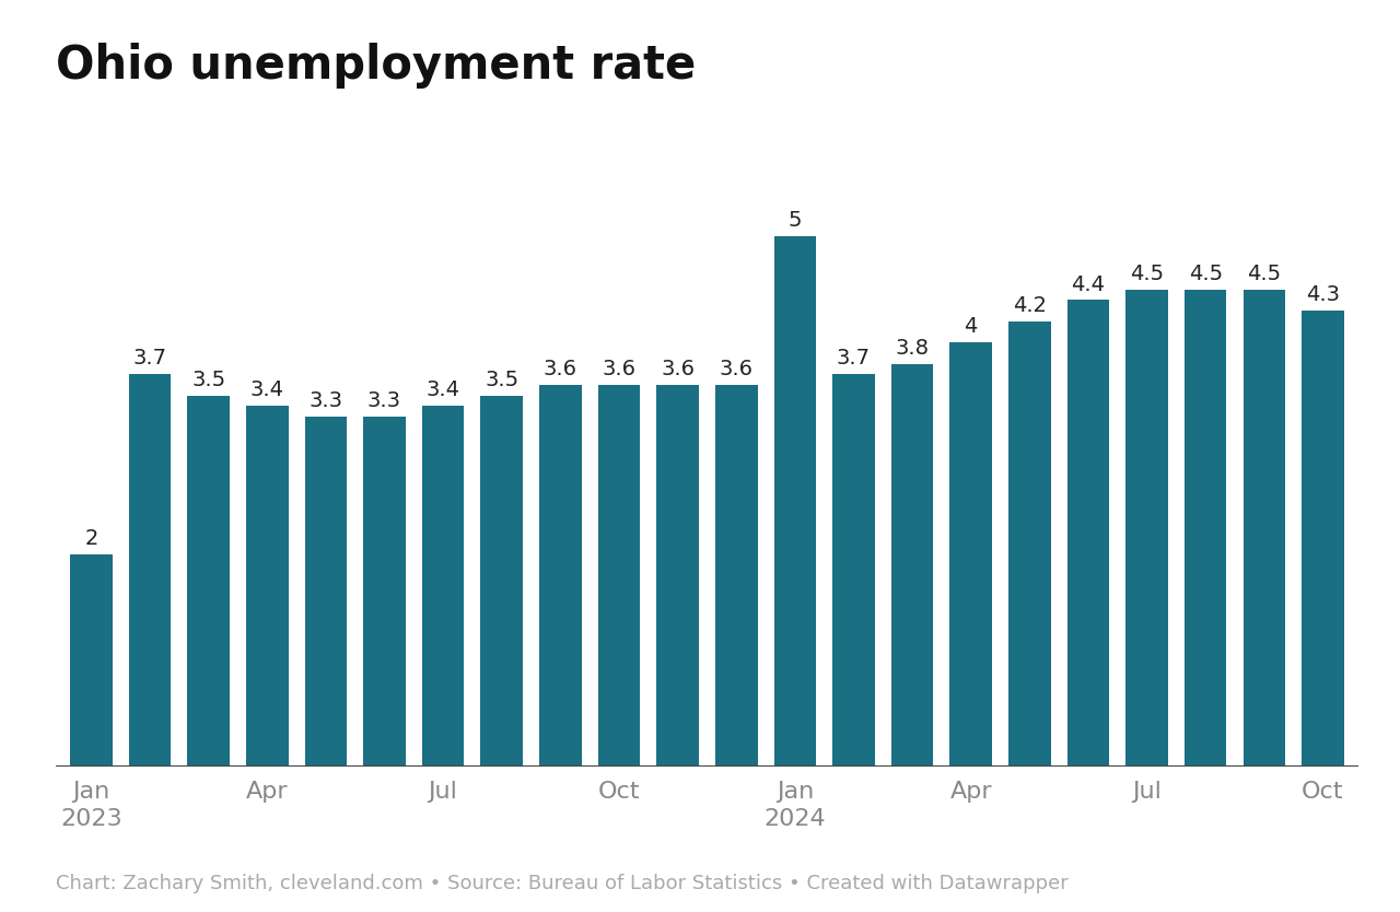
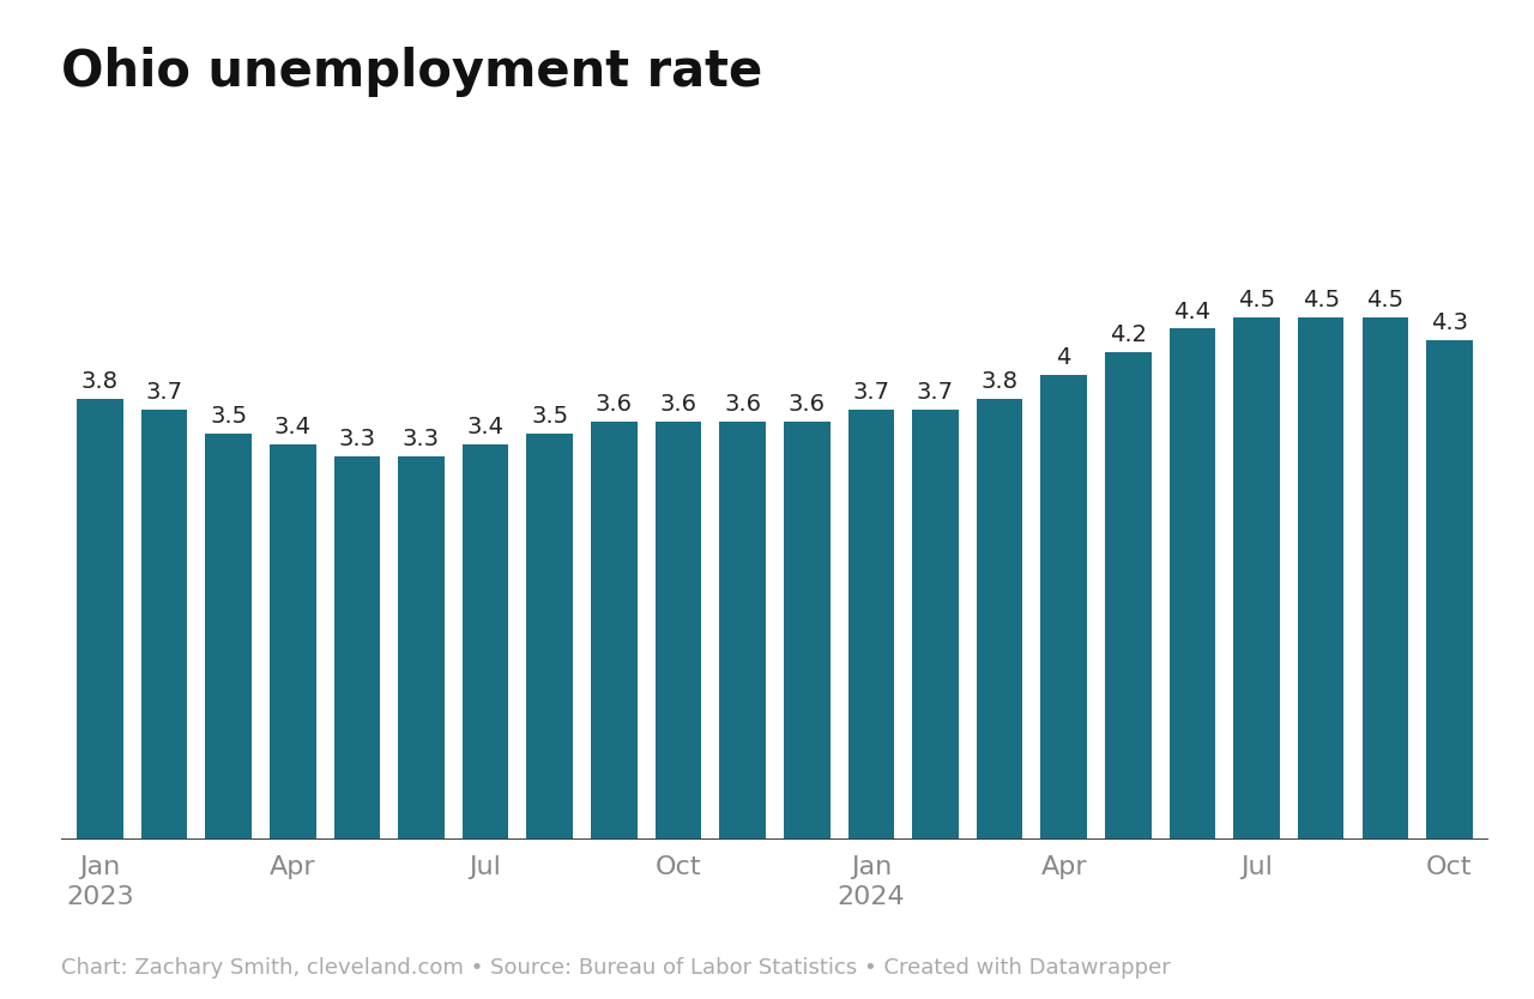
Jan 2023: 2 -> 3.8
Jan 2024: 5 -> 3.7
